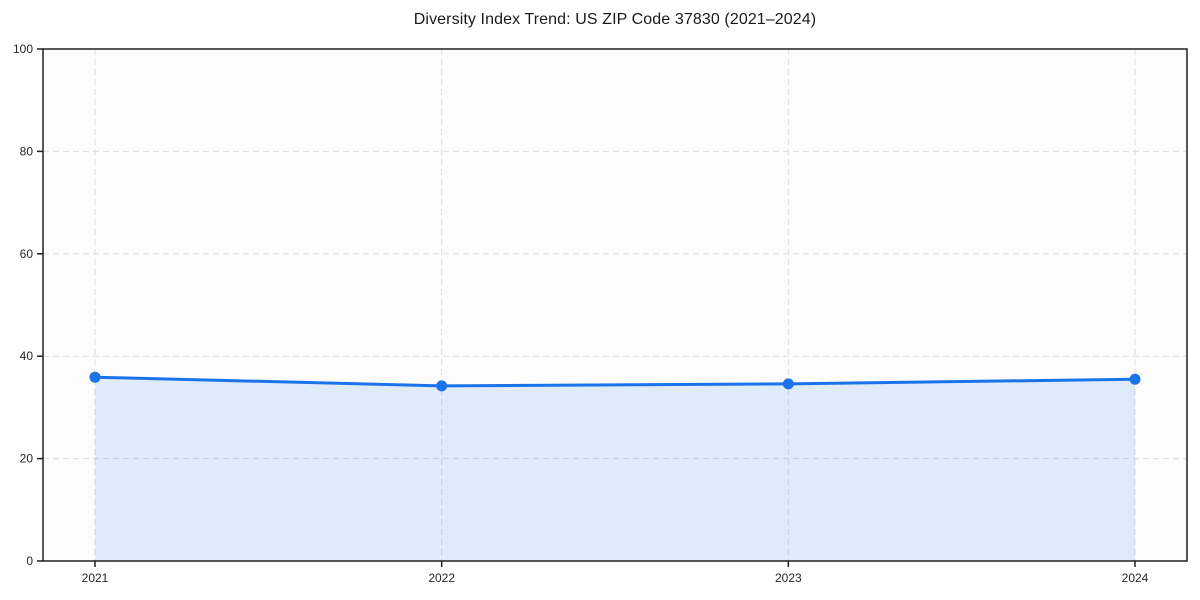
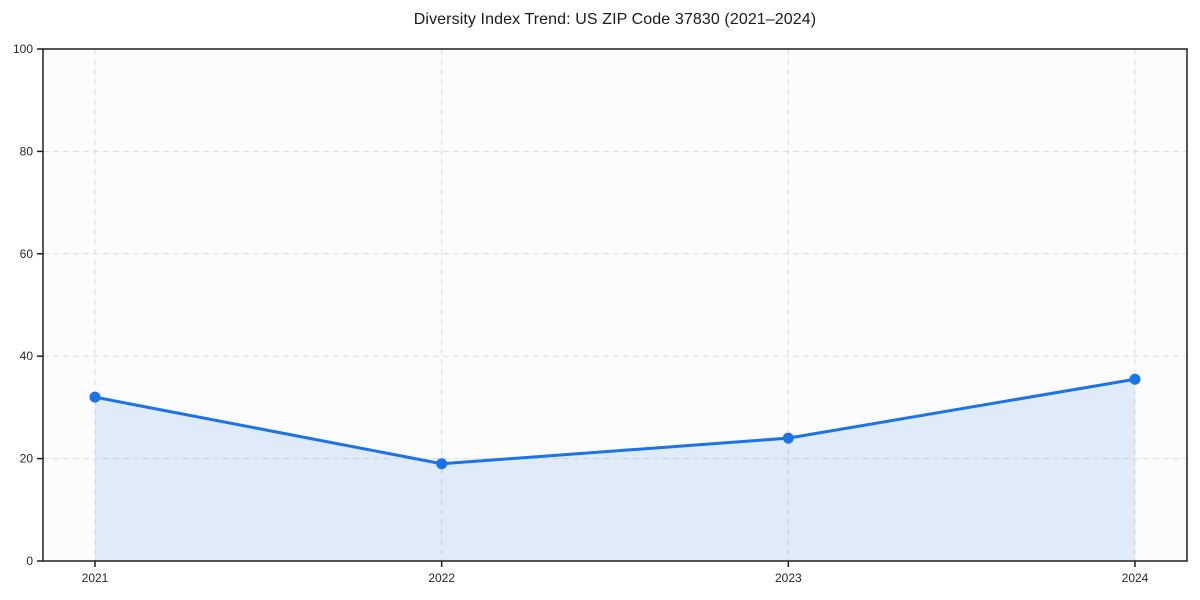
2021: 36 -> 32
2022: 34 -> 19
2023: 35 -> 24
